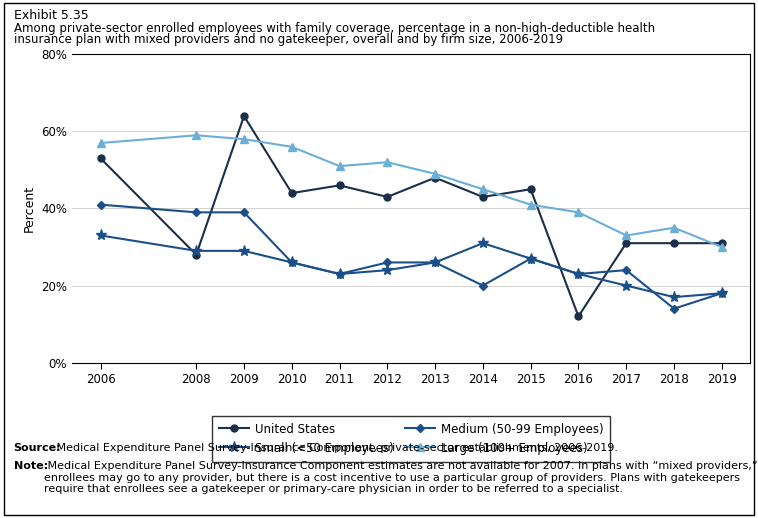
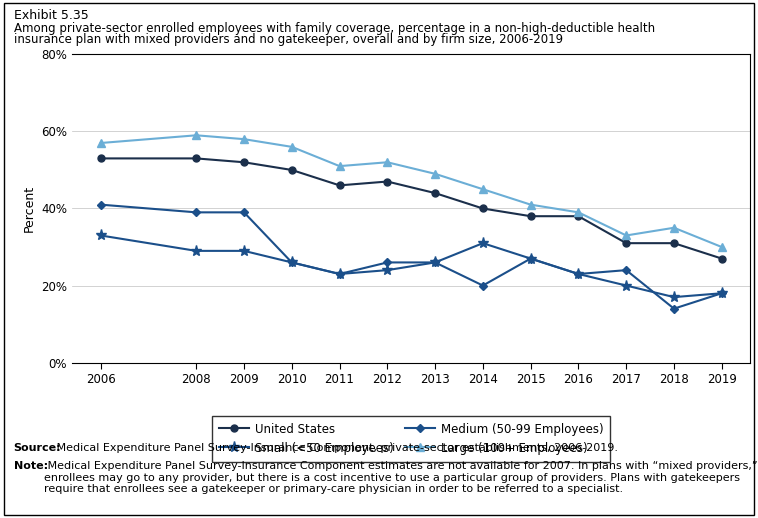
United States/2008: 28% -> 53%
United States/2009: 64% -> 52%
United States/2010: 44% -> 50%
United States/2012: 43% -> 47%
United States/2013: 48% -> 44%
United States/2014: 43% -> 40%
United States/2015: 45% -> 38%
United States/2016: 12% -> 38%
United States/2019: 31% -> 27%
